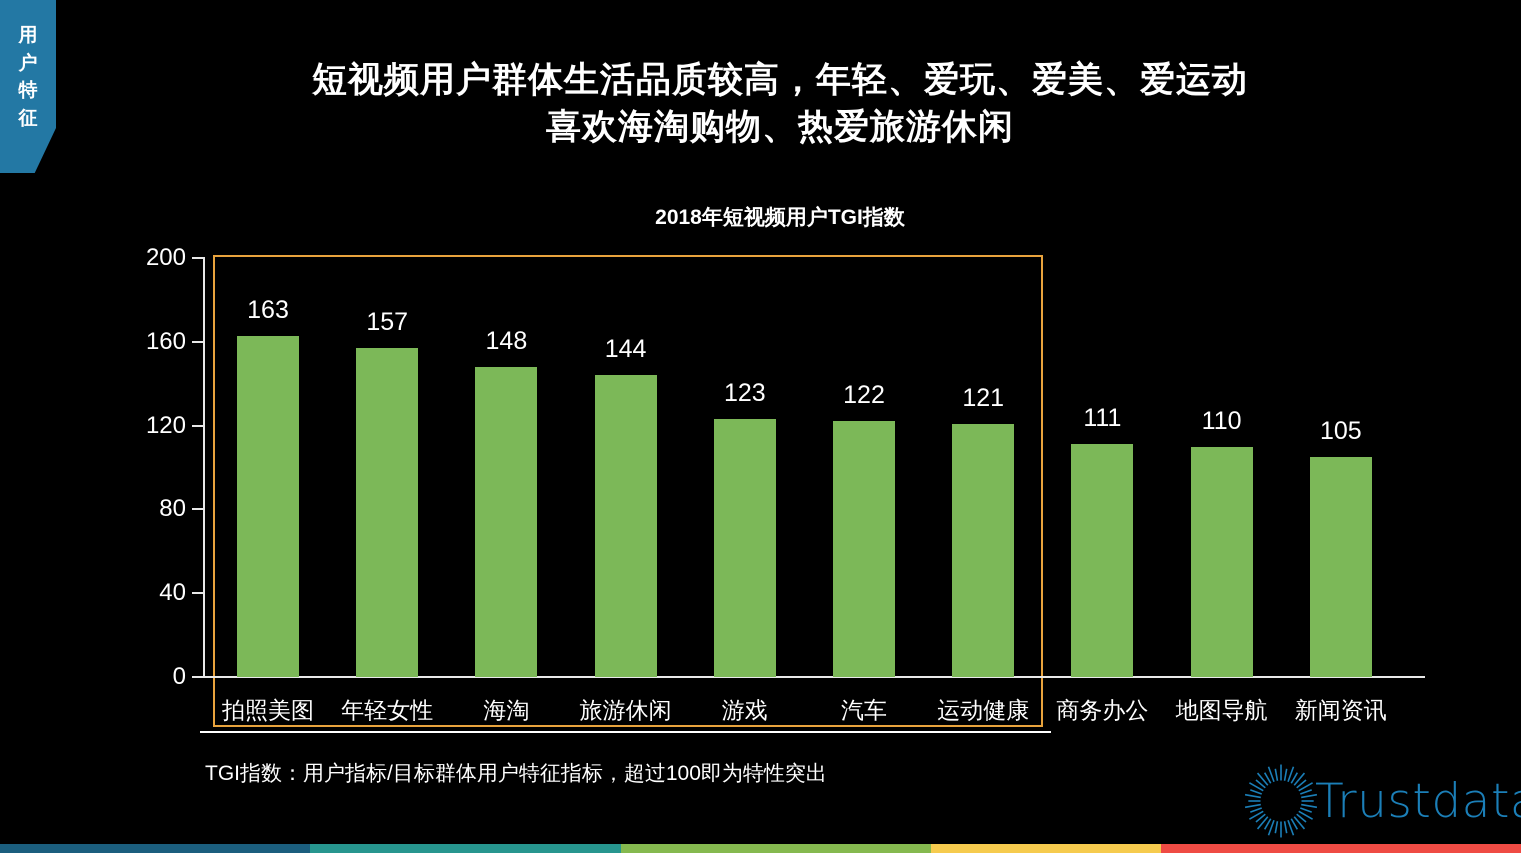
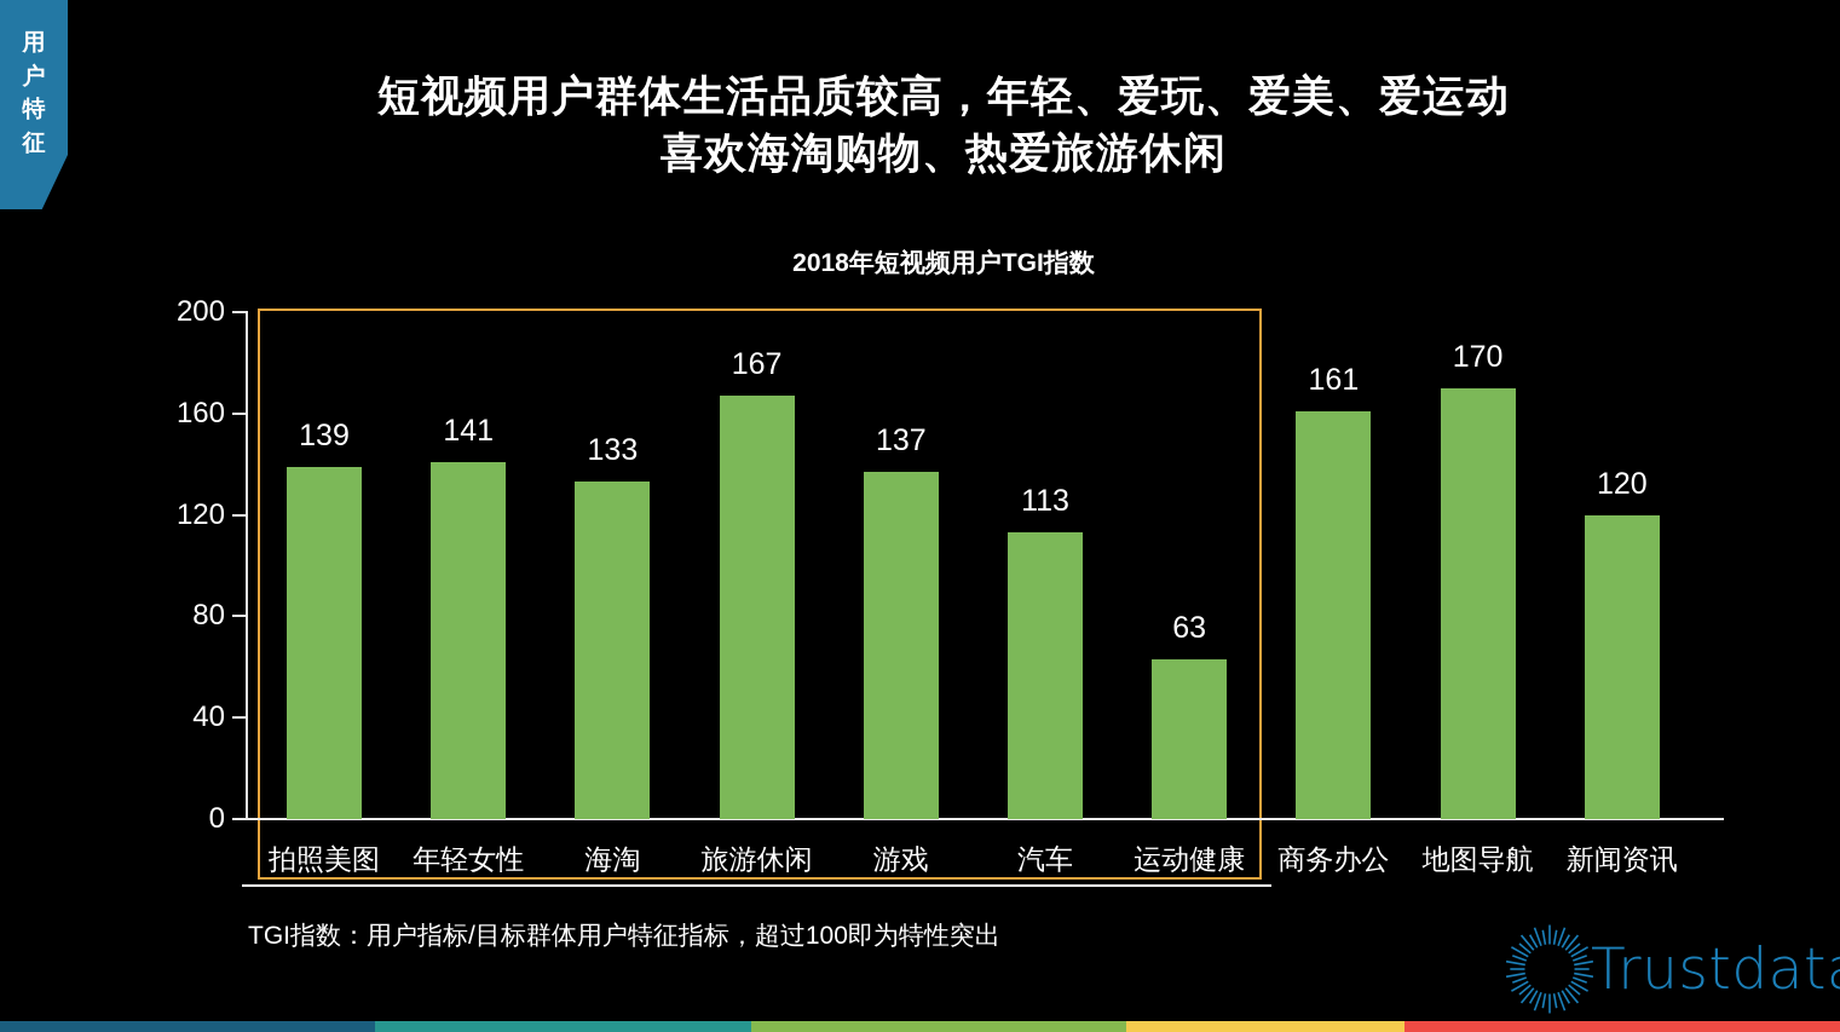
拍照美图: 163 -> 139
年轻女性: 157 -> 141
海淘: 148 -> 133
旅游休闲: 144 -> 167
游戏: 123 -> 137
汽车: 122 -> 113
运动健康: 121 -> 63
商务办公: 111 -> 161
地图导航: 110 -> 170
新闻资讯: 105 -> 120
